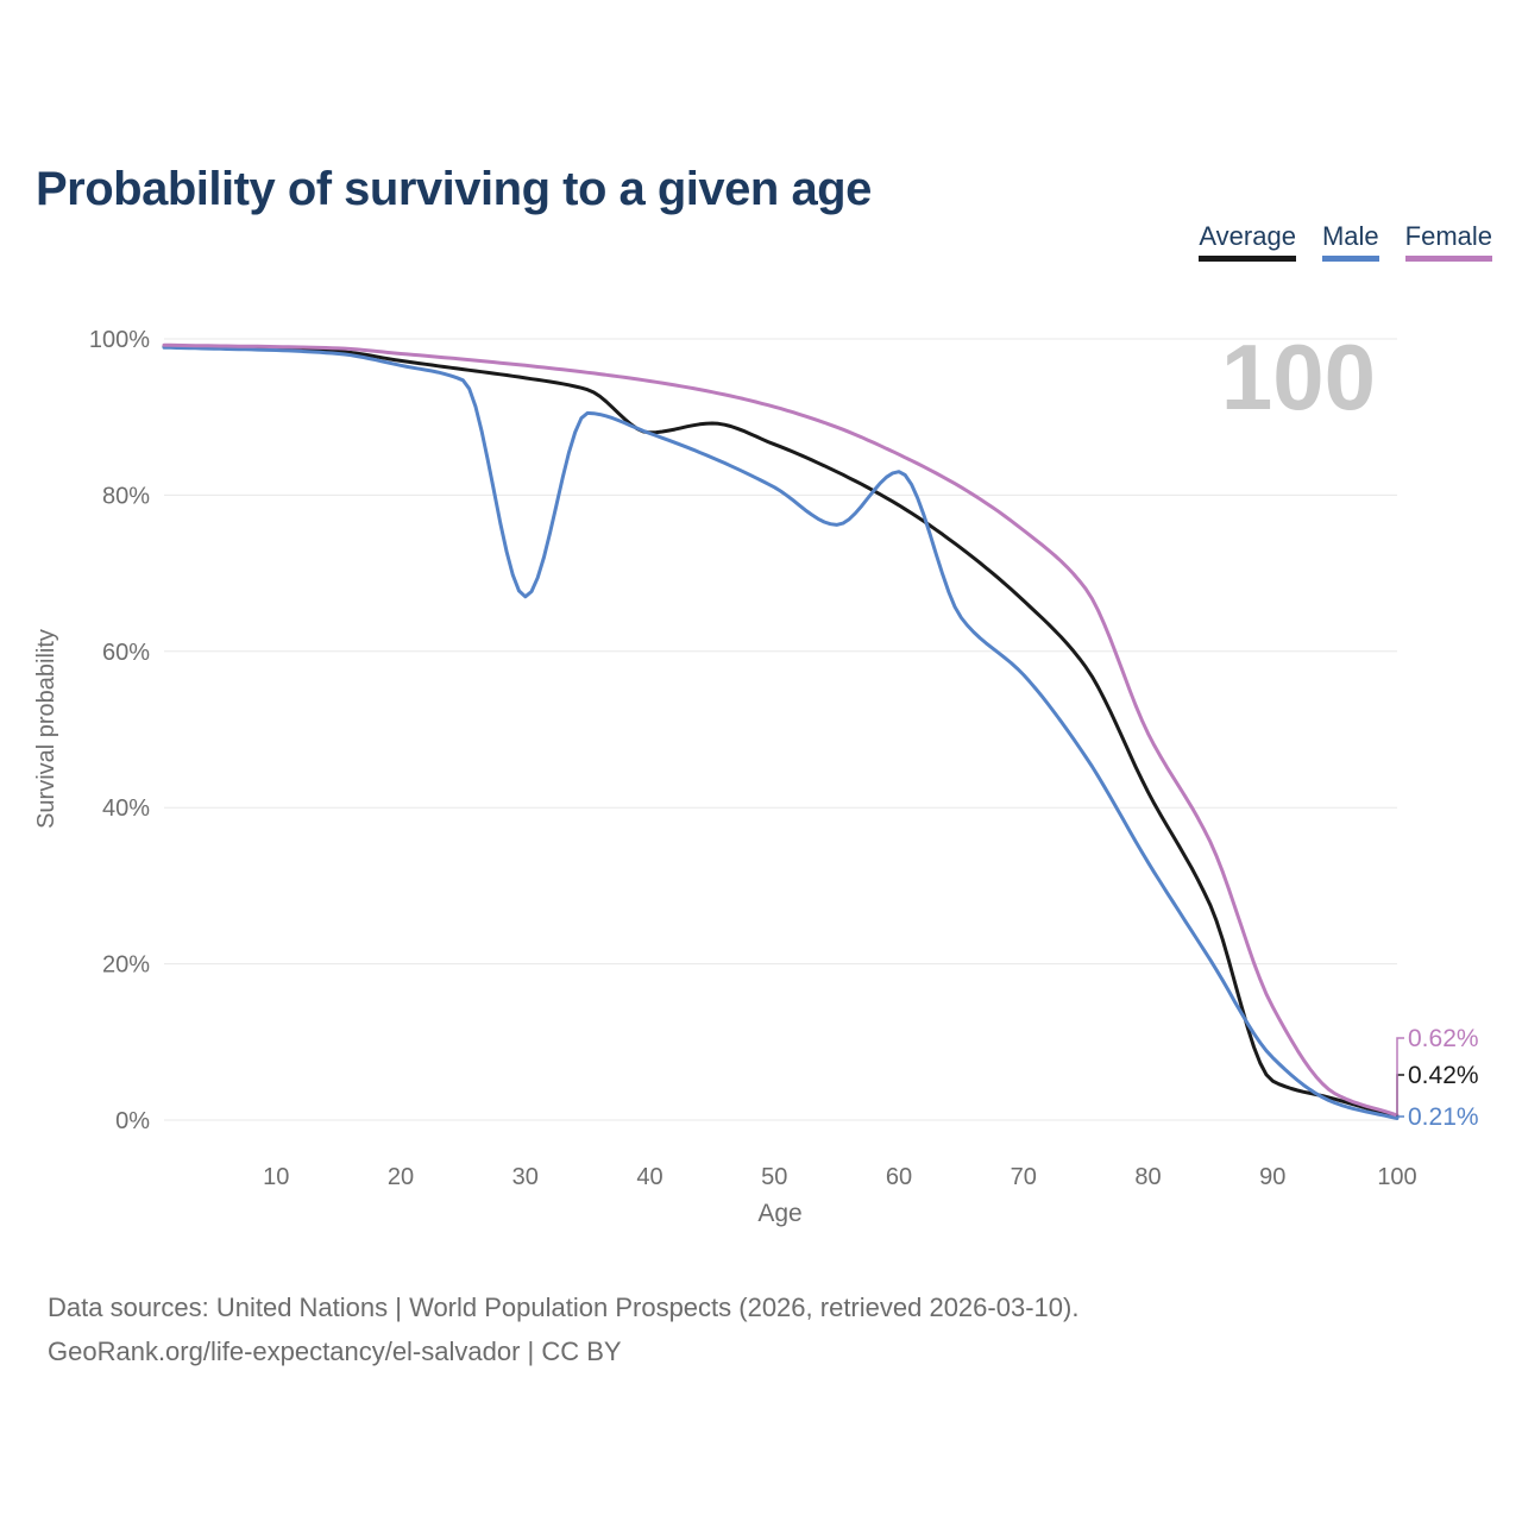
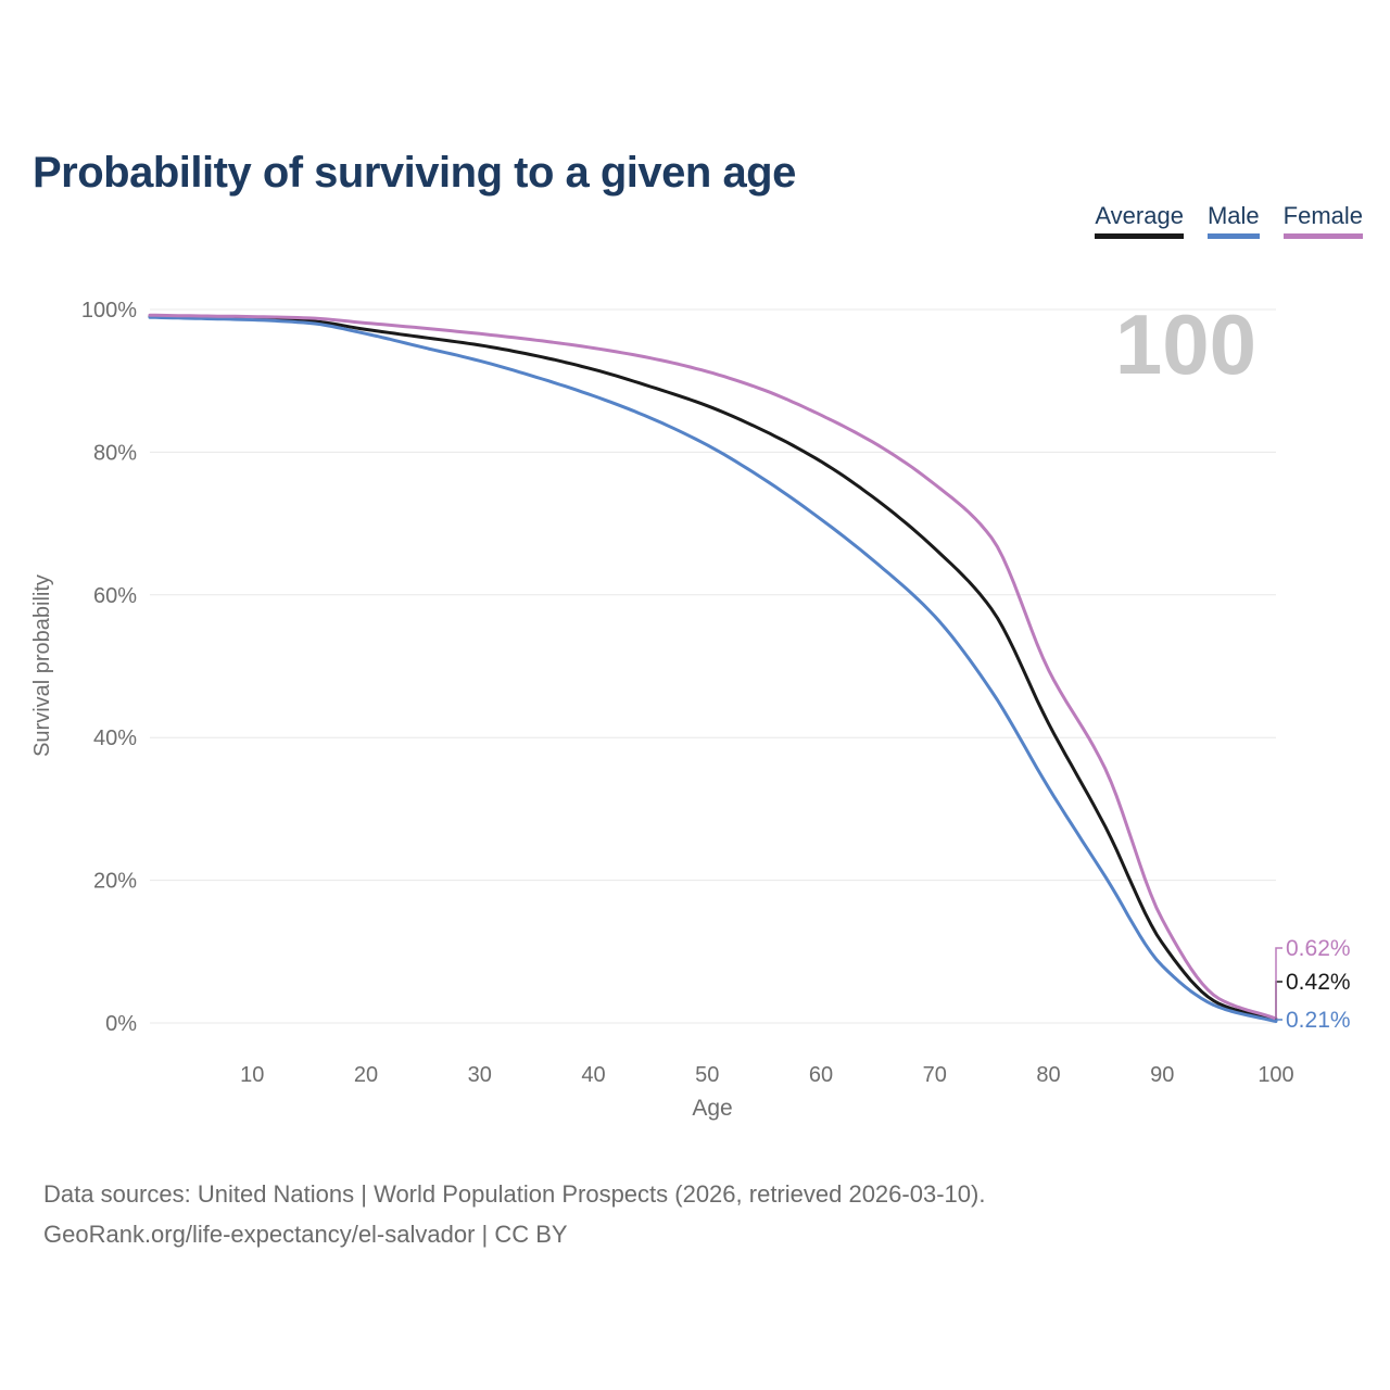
Male/30: 67% -> 93%
Average/40: 88% -> 92%
Male/60: 83% -> 71%
Average/90: 5% -> 11%
